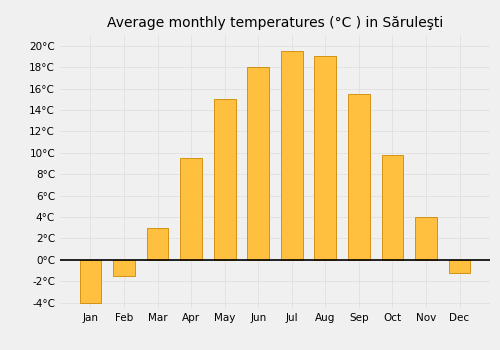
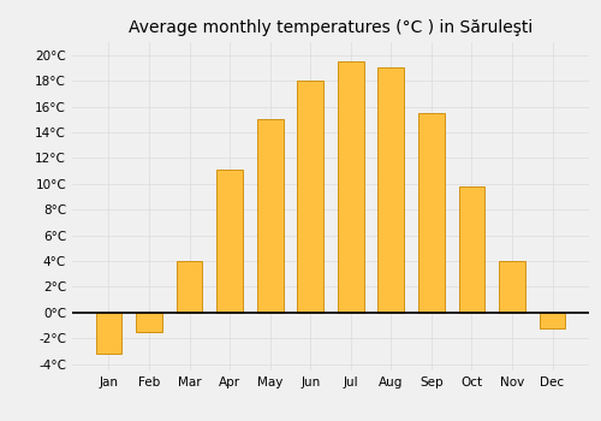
Jan: -4.0°C -> -3.2°C
Mar: 3.0°C -> 4.0°C
Apr: 9.5°C -> 11.1°C
